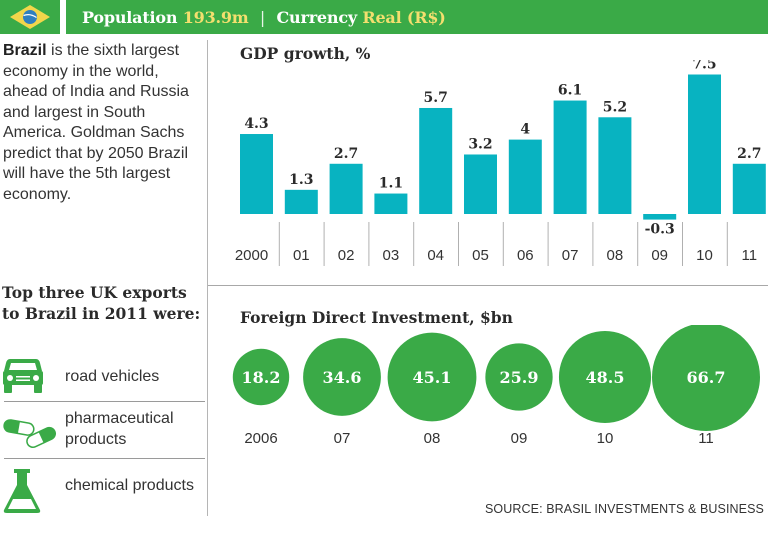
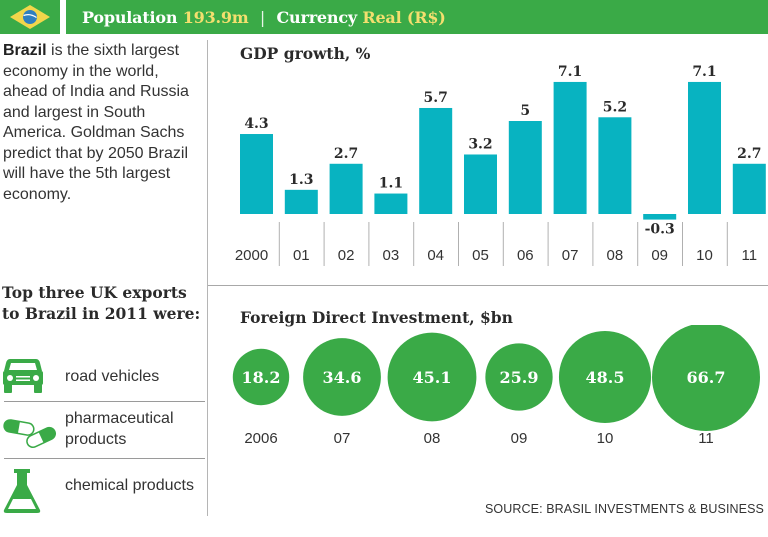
GDP growth, %/06: 4 -> 5
GDP growth, %/07: 6.1 -> 7.1
GDP growth, %/10: 7.5 -> 7.1
